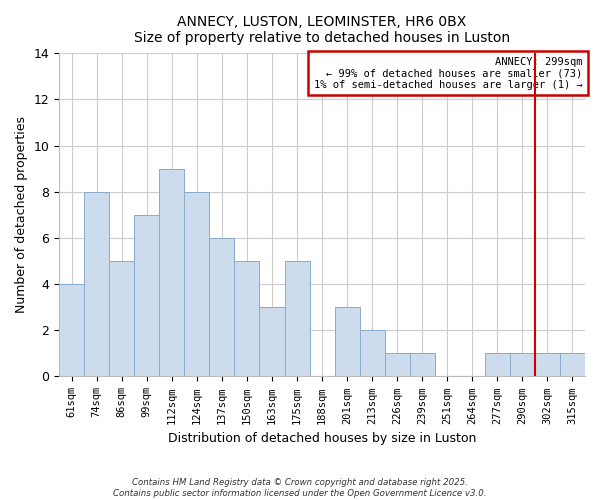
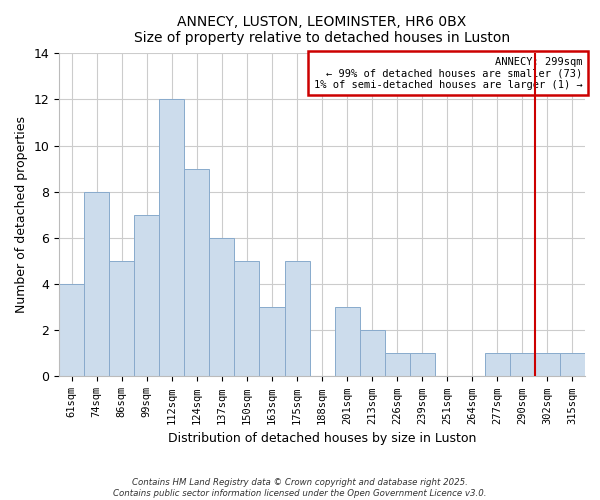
112sqm: 9 -> 12
124sqm: 8 -> 9
